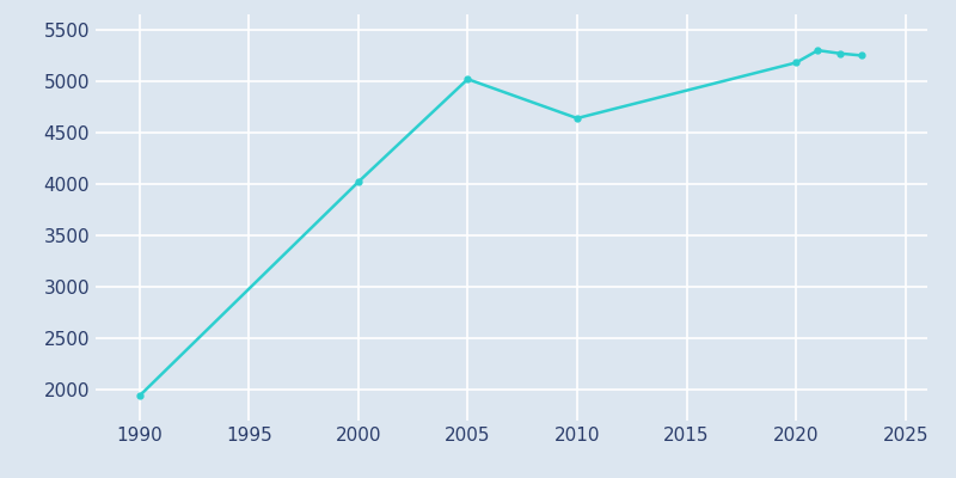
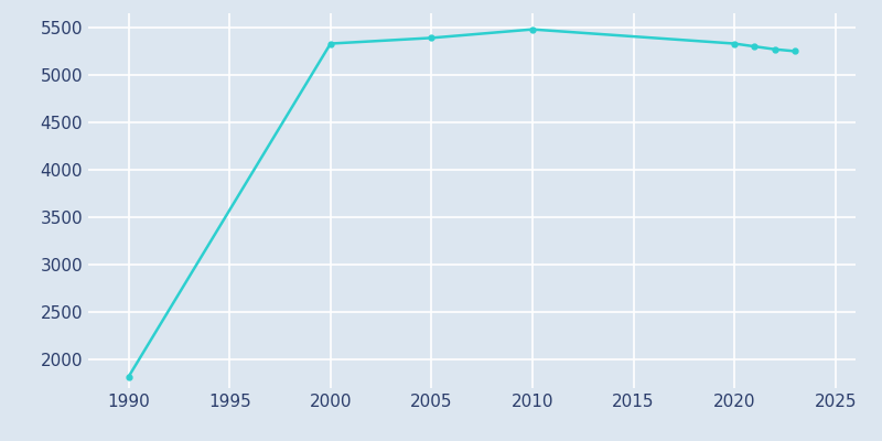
1990: 1940 -> 1820
2000: 4020 -> 5330
2005: 5020 -> 5390
2010: 4640 -> 5480
2020: 5180 -> 5330
